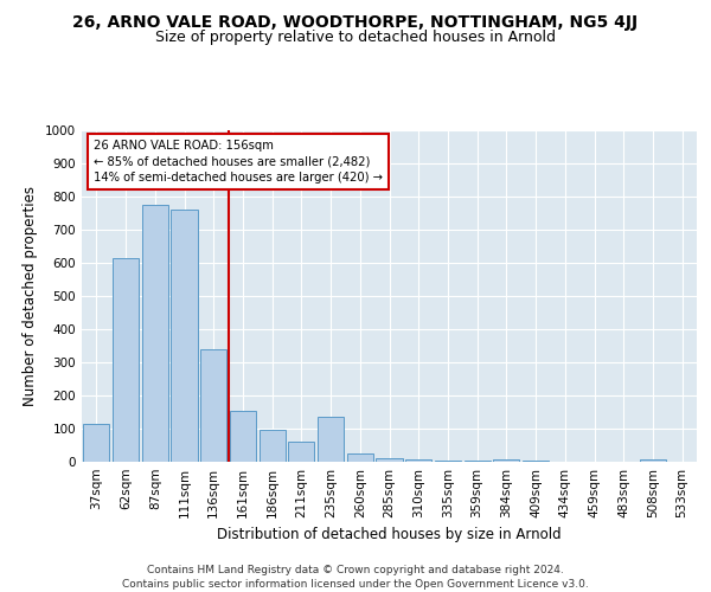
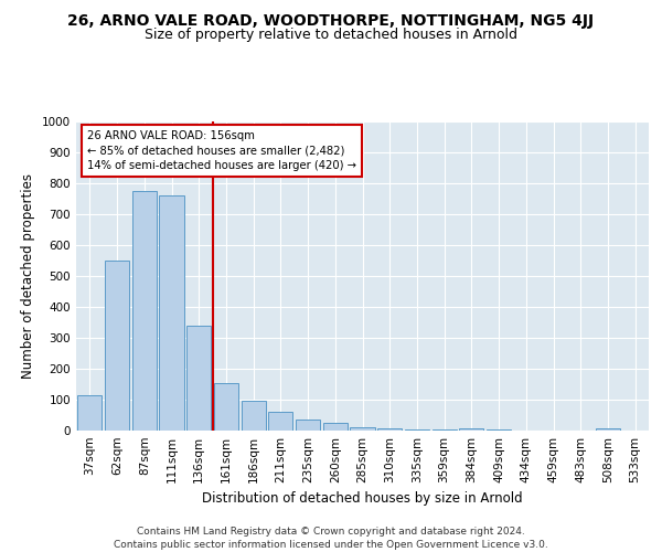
62sqm: 615 -> 551
235sqm: 135 -> 35
